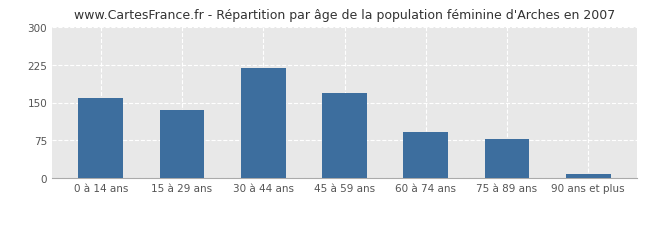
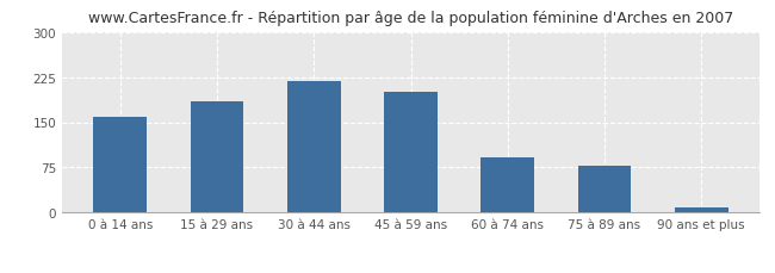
15 à 29 ans: 136 -> 184
45 à 59 ans: 168 -> 200
